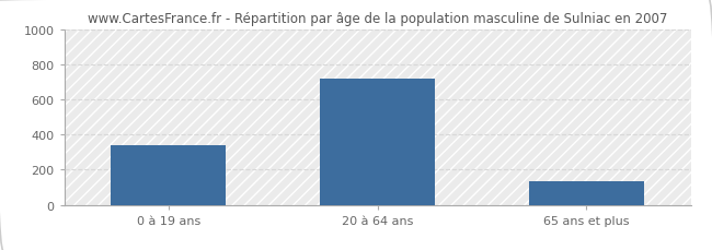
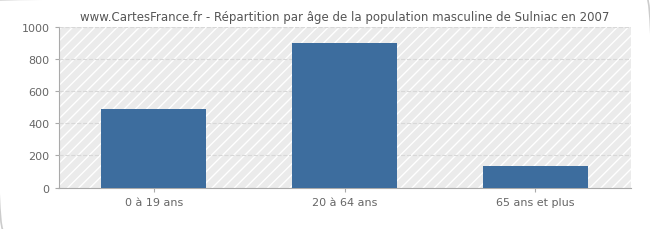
0 à 19 ans: 340 -> 490
20 à 64 ans: 720 -> 900
